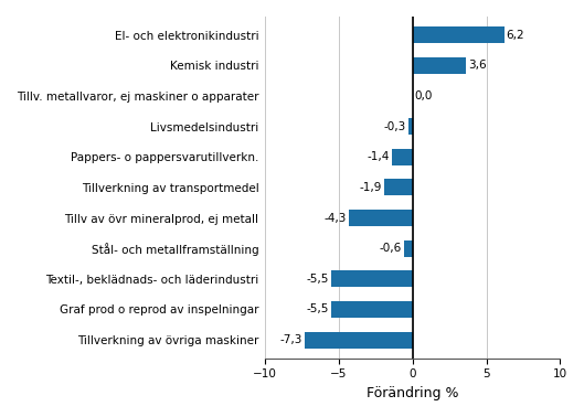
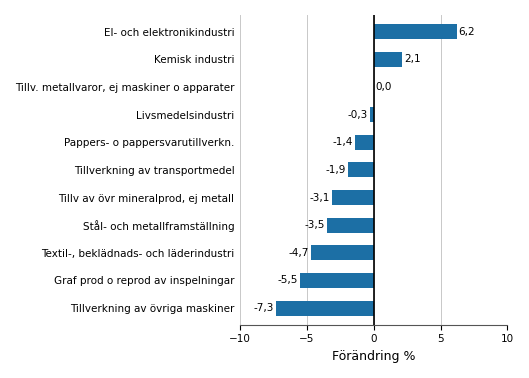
Kemisk industri: 3,6 -> 2,1
Tillv av övr mineralprod, ej metall: -4,3 -> -3,1
Stål- och metallframställning: -0,6 -> -3,5
Textil-, beklädnads- och läderindustri: -5,5 -> -4,7
